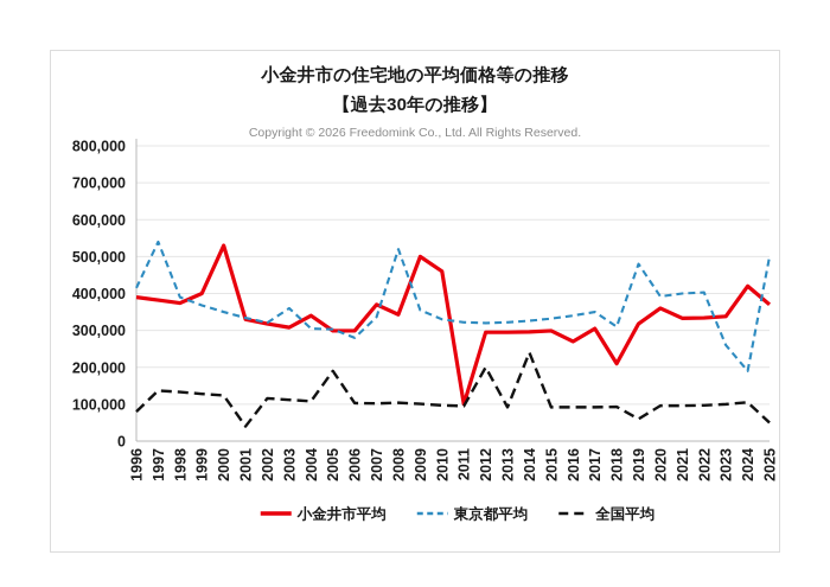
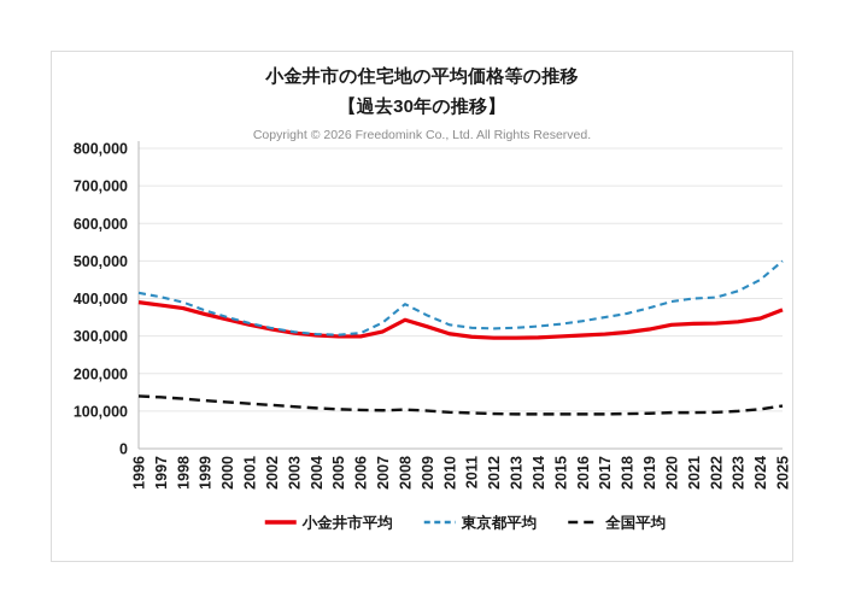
全国平均/1996: 80000 -> 140000
東京都平均/1997: 540000 -> 400000
小金井市平均/1999: 400000 -> 360000
小金井市平均/2000: 530000 -> 340000
全国平均/2001: 40000 -> 120000
東京都平均/2003: 360000 -> 310000
小金井市平均/2004: 340000 -> 300000
全国平均/2005: 190000 -> 100000
東京都平均/2006: 280000 -> 310000
小金井市平均/2007: 370000 -> 310000
東京都平均/2008: 520000 -> 380000
小金井市平均/2009: 500000 -> 320000
小金井市平均/2010: 460000 -> 310000
小金井市平均/2011: 100000 -> 300000
全国平均/2012: 200000 -> 90000
全国平均/2014: 240000 -> 90000
小金井市平均/2016: 270000 -> 300000
小金井市平均/2018: 210000 -> 310000
東京都平均/2018: 310000 -> 360000
東京都平均/2019: 480000 -> 380000
全国平均/2019: 60000 -> 90000
小金井市平均/2020: 360000 -> 330000
東京都平均/2023: 260000 -> 420000
小金井市平均/2024: 420000 -> 350000
東京都平均/2024: 190000 -> 450000
全国平均/2025: 50000 -> 110000
